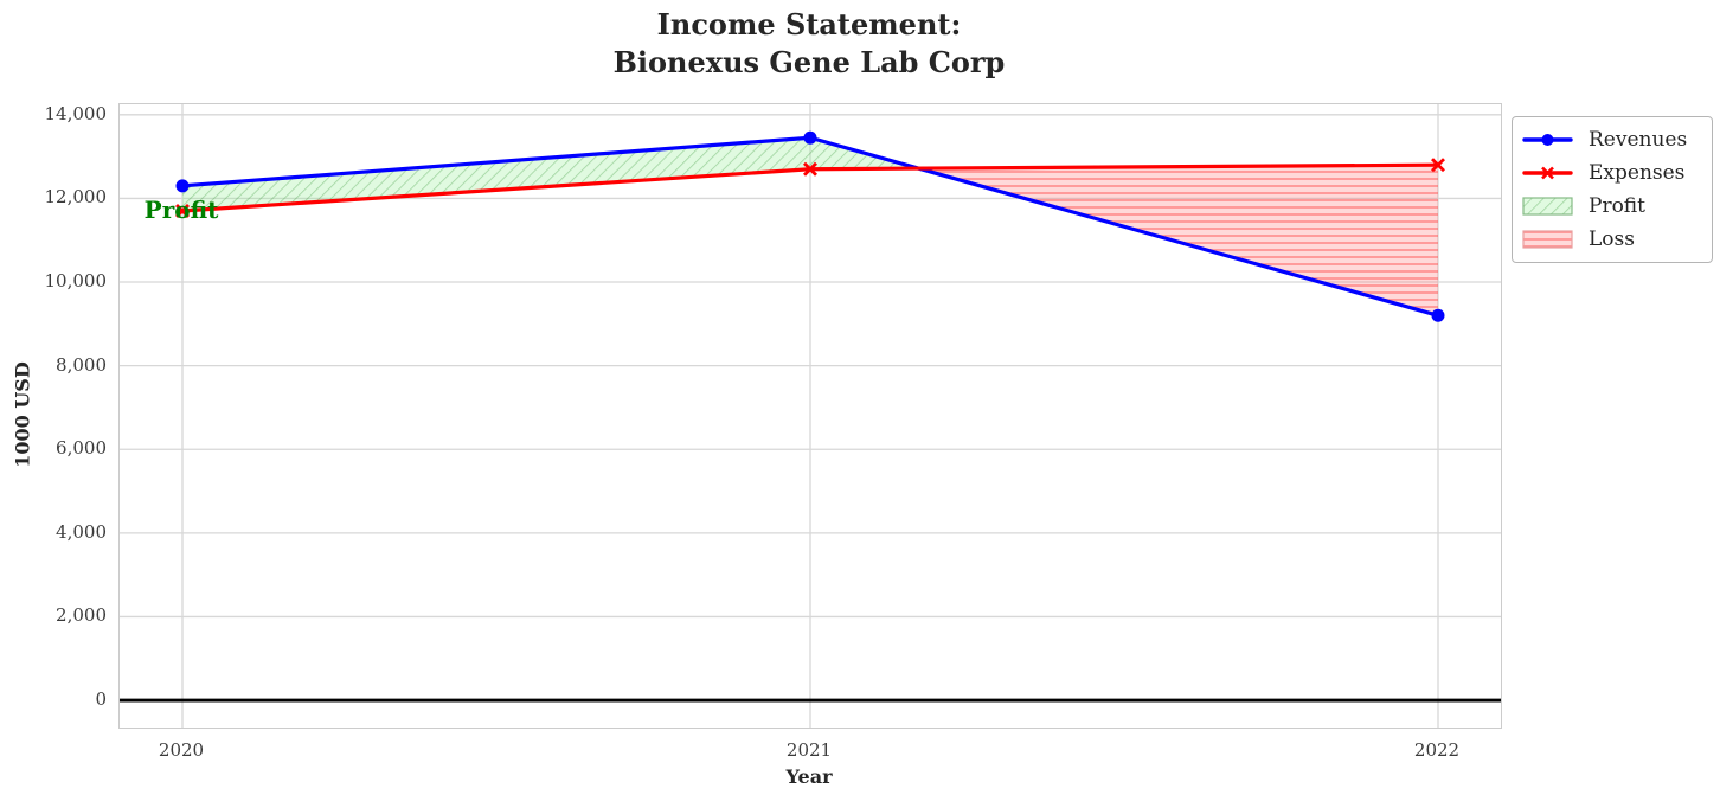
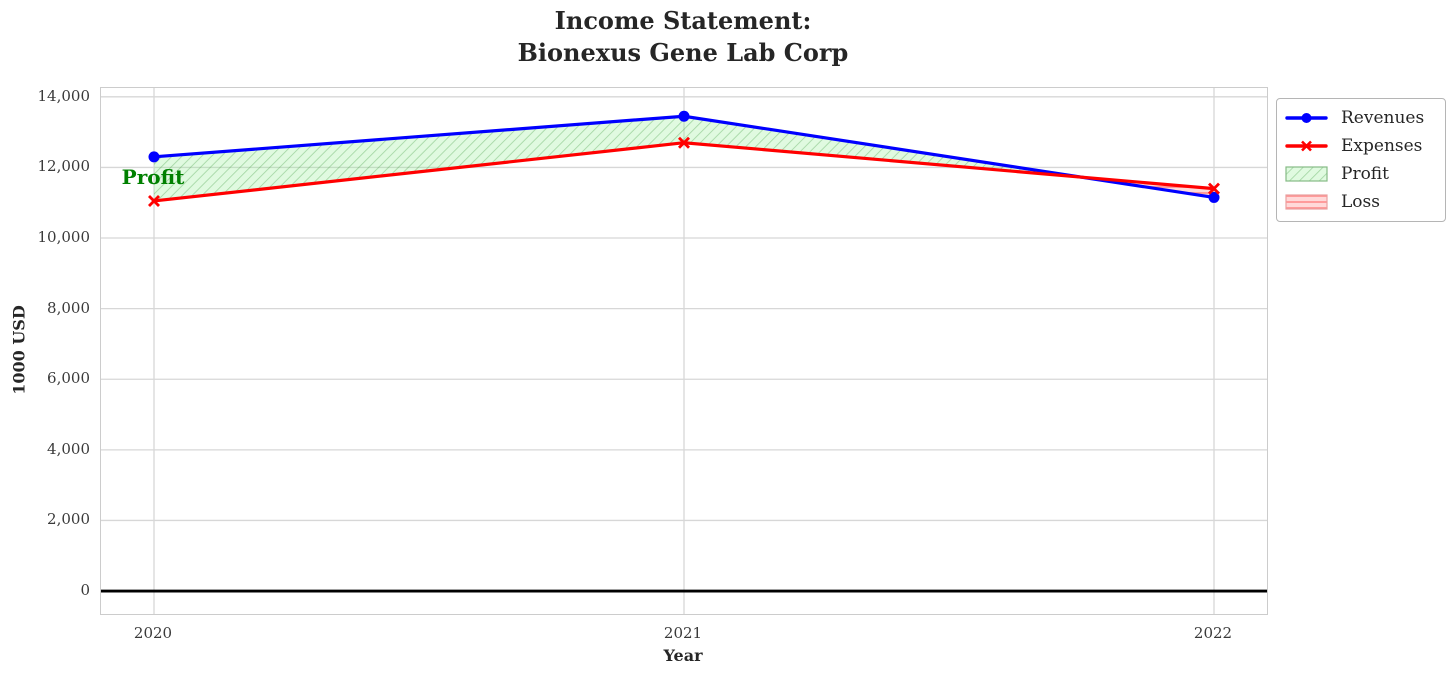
Expenses/2020: 11700 -> 11000
Revenues/2022: 9200 -> 11200
Expenses/2022: 12800 -> 11400
